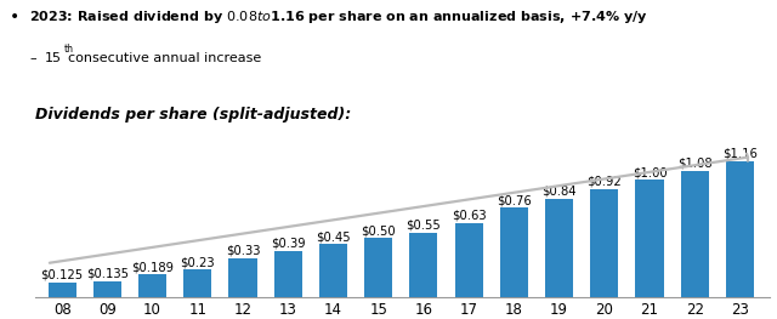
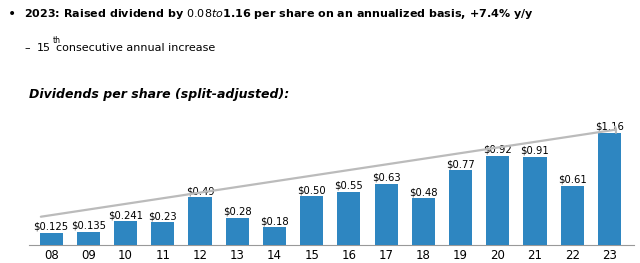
10: $0.189 -> $0.241
12: $0.33 -> $0.49
13: $0.39 -> $0.28
14: $0.45 -> $0.18
18: $0.76 -> $0.48
19: $0.84 -> $0.77
21: $1.00 -> $0.91
22: $1.08 -> $0.61
